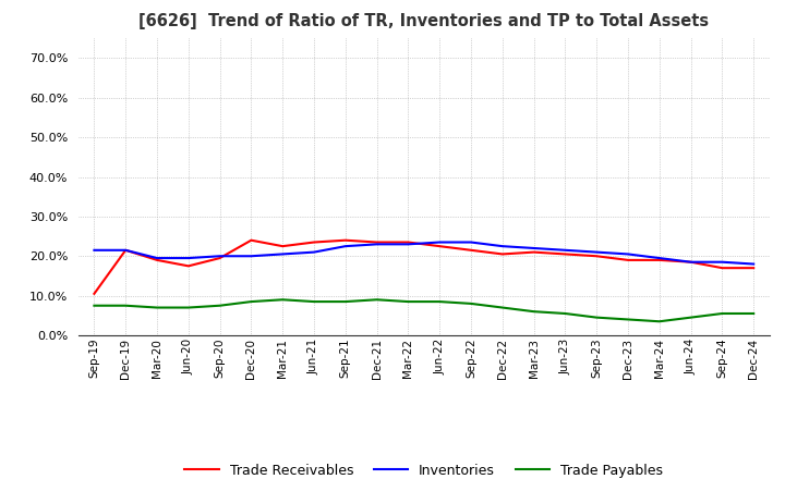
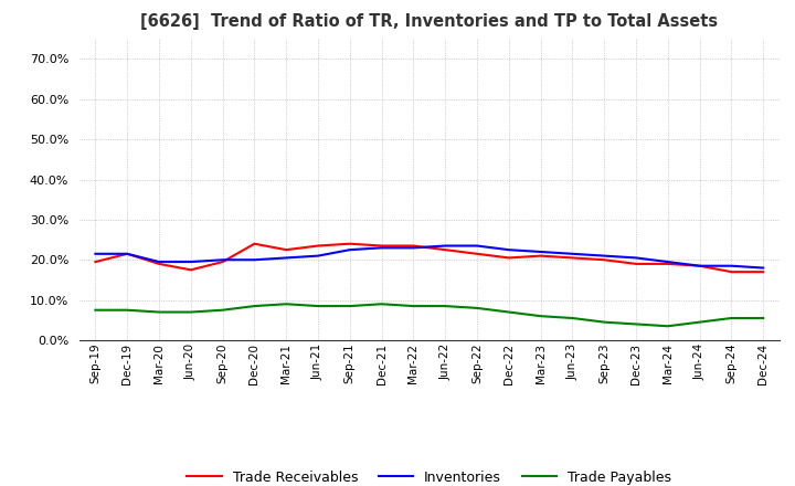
Trade Receivables/Sep-19: 10.5% -> 19.5%
